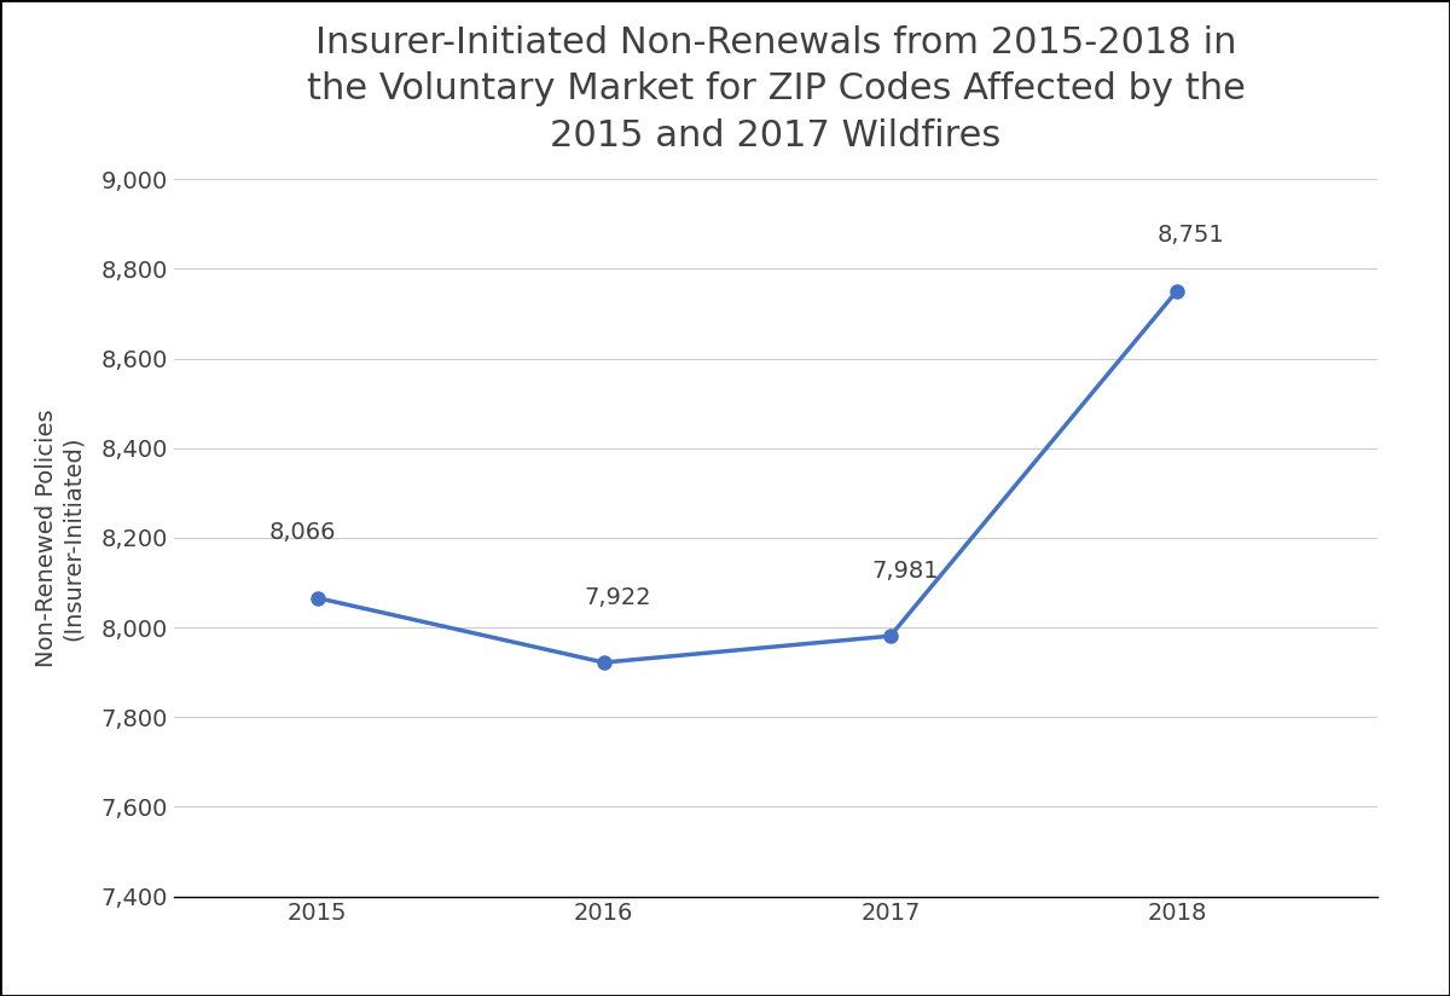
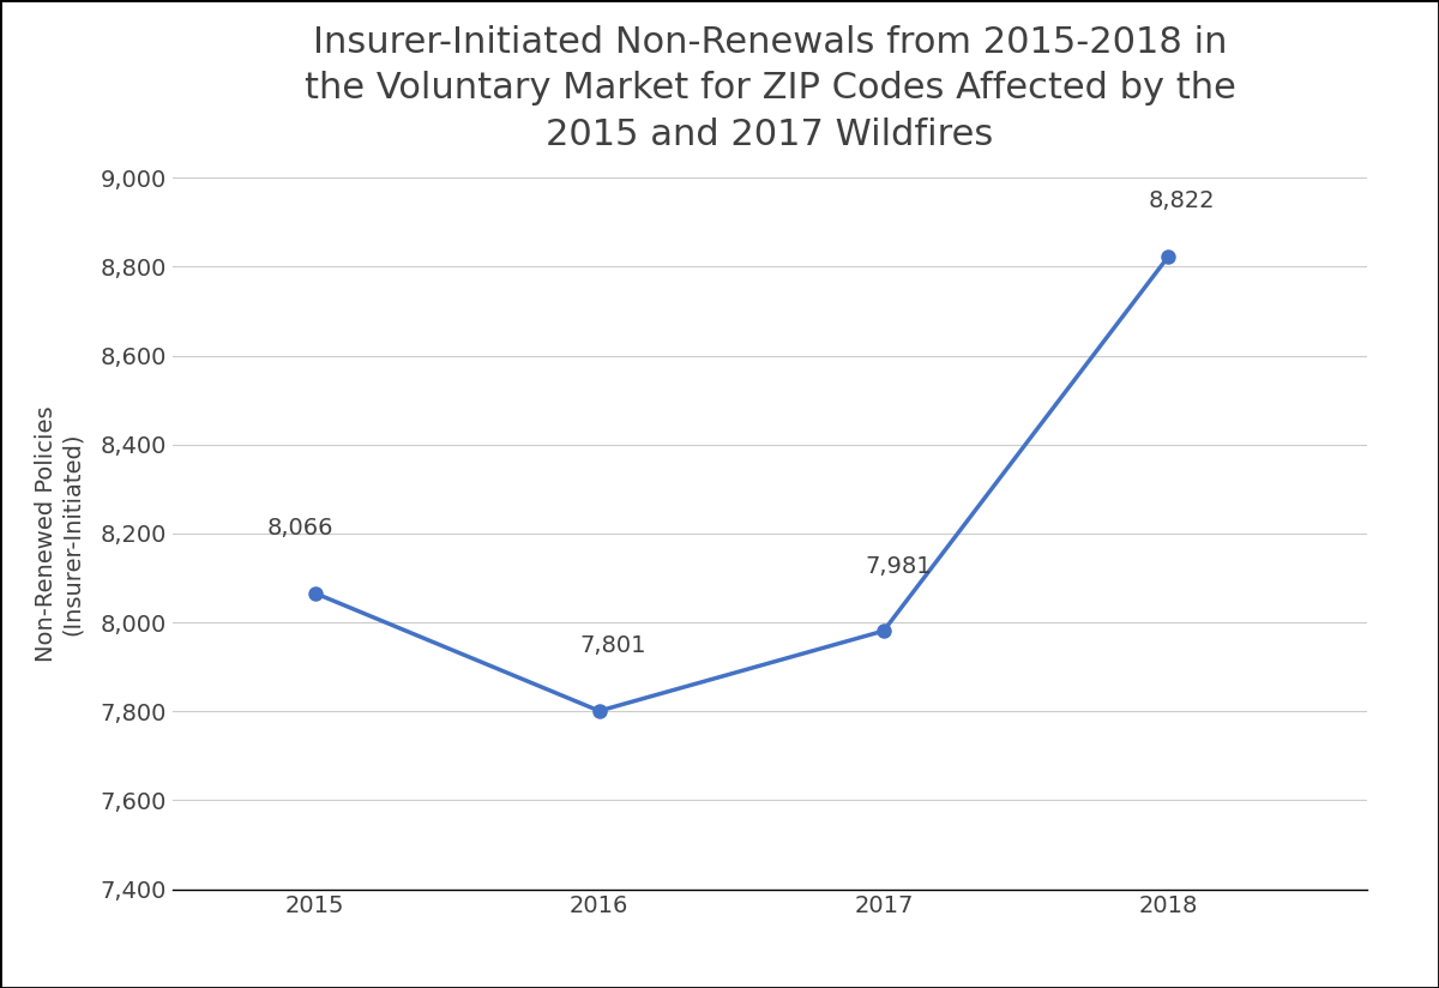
2016: 7,922 -> 7,801
2018: 8,751 -> 8,822
